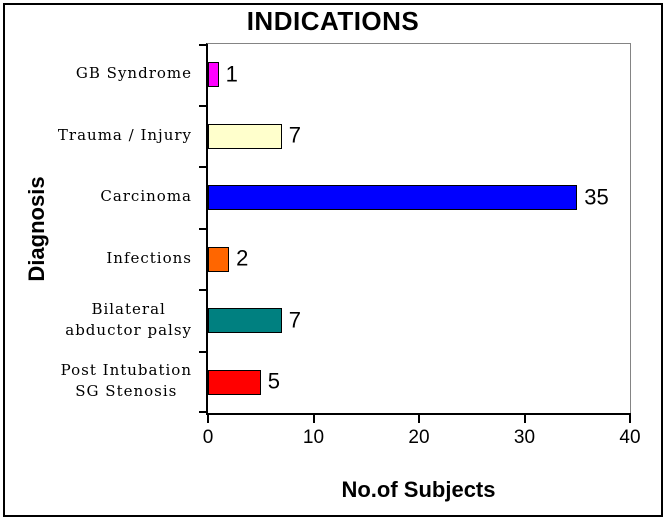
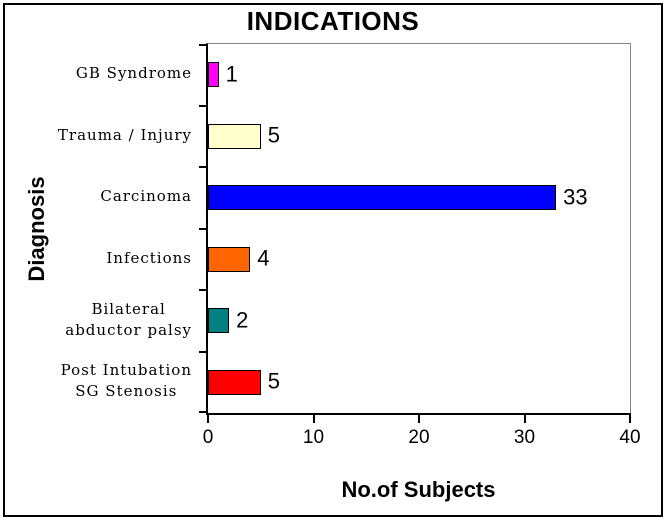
Trauma / Injury: 7 -> 5
Carcinoma: 35 -> 33
Infections: 2 -> 4
Bilateral abductor palsy: 7 -> 2
